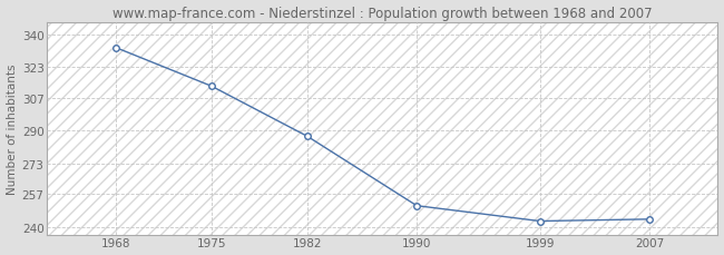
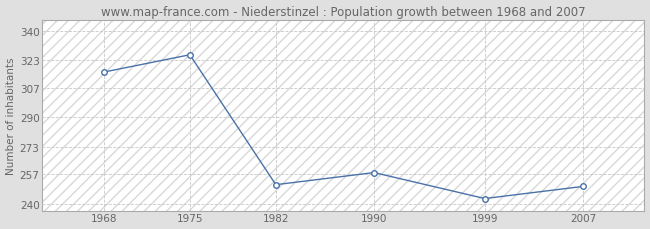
1968: 333 -> 316
1975: 313 -> 326
1982: 287 -> 251
1990: 251 -> 258
2007: 244 -> 250
